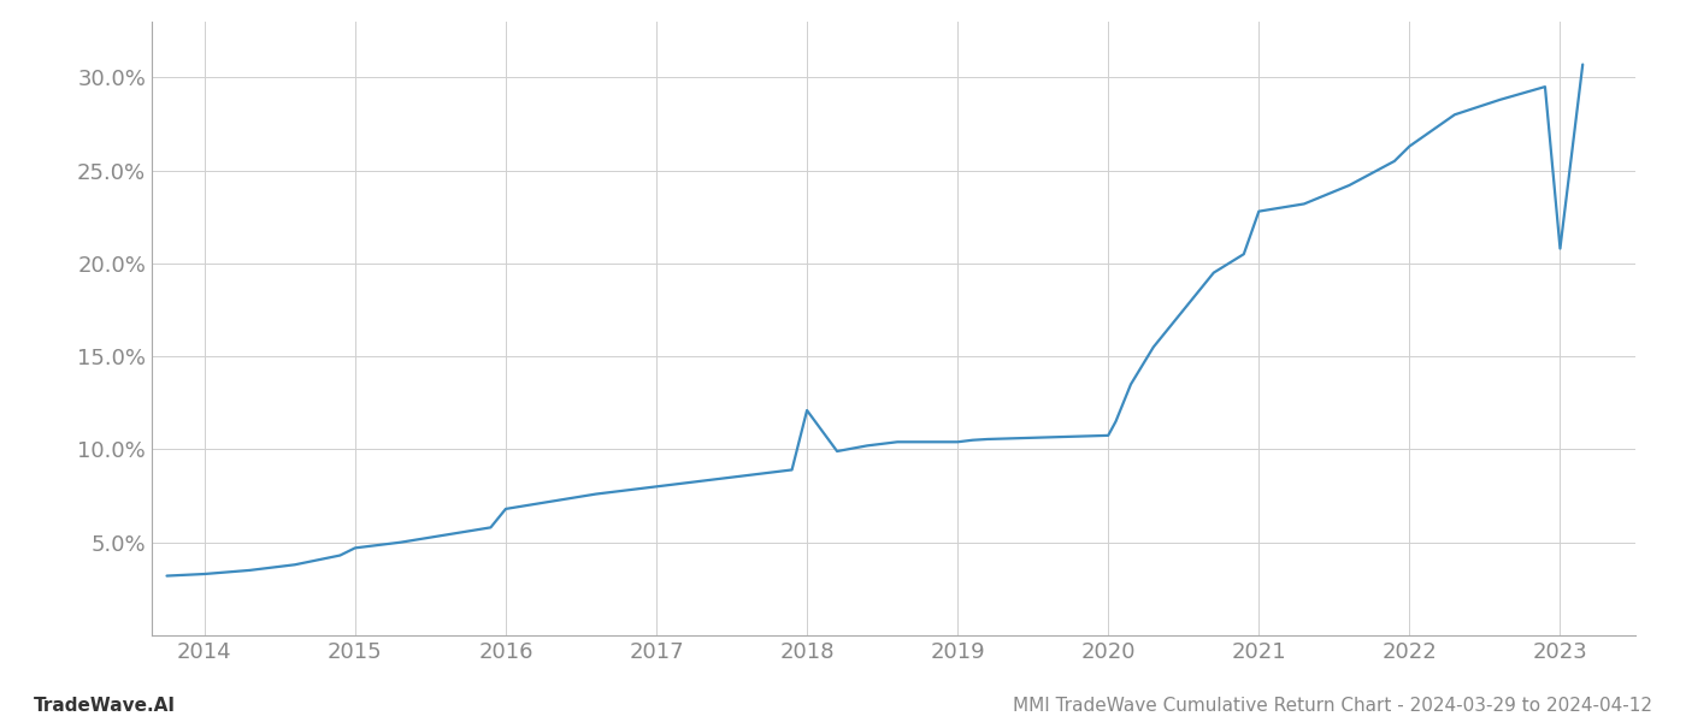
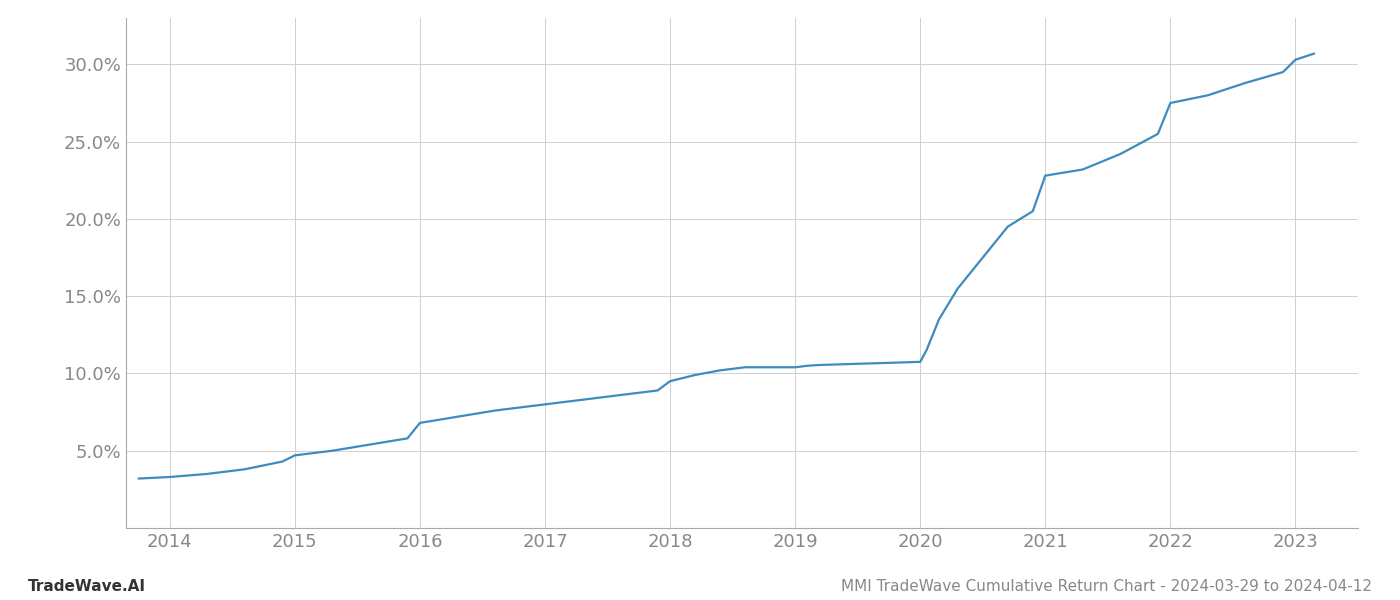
2018: 12.1% -> 9.5%
2022: 26.3% -> 27.5%
2023: 20.8% -> 30.3%
